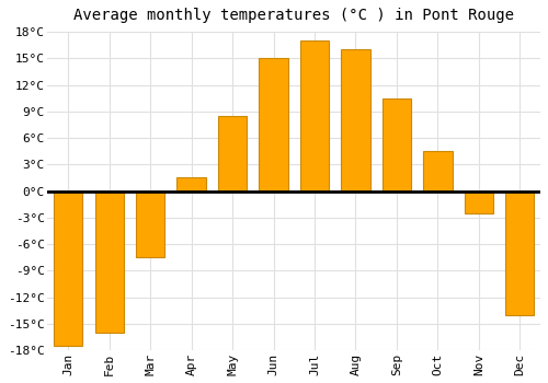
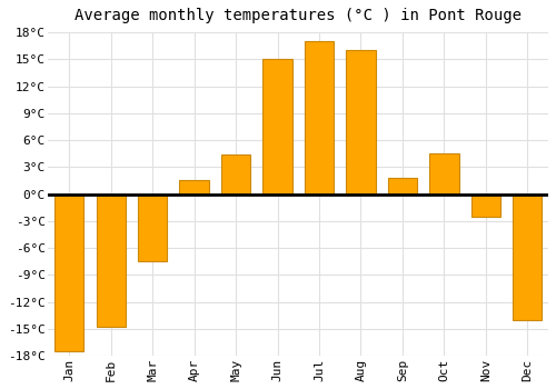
Feb: -16.0°C -> -14.8°C
May: 8.5°C -> 4.4°C
Sep: 10.5°C -> 1.8°C
